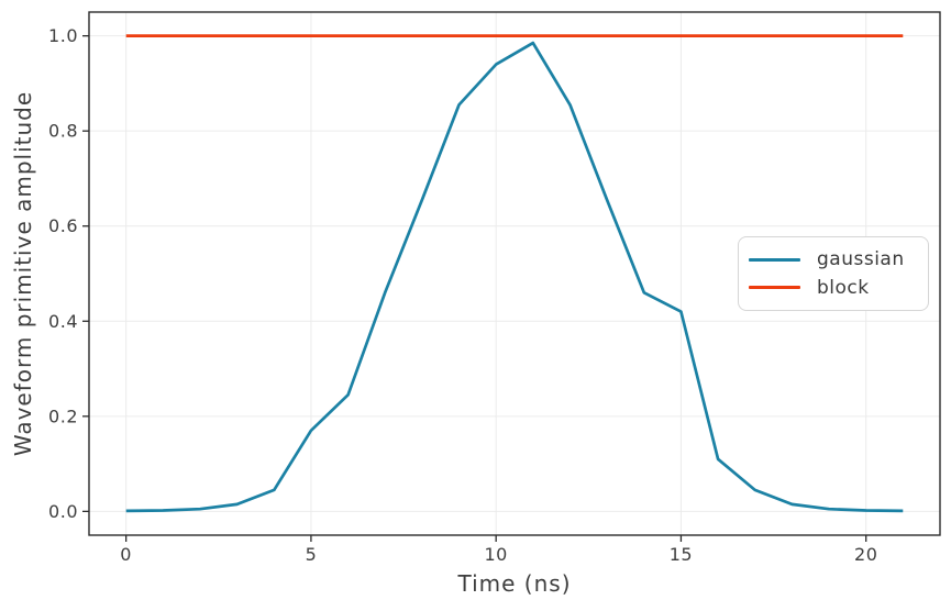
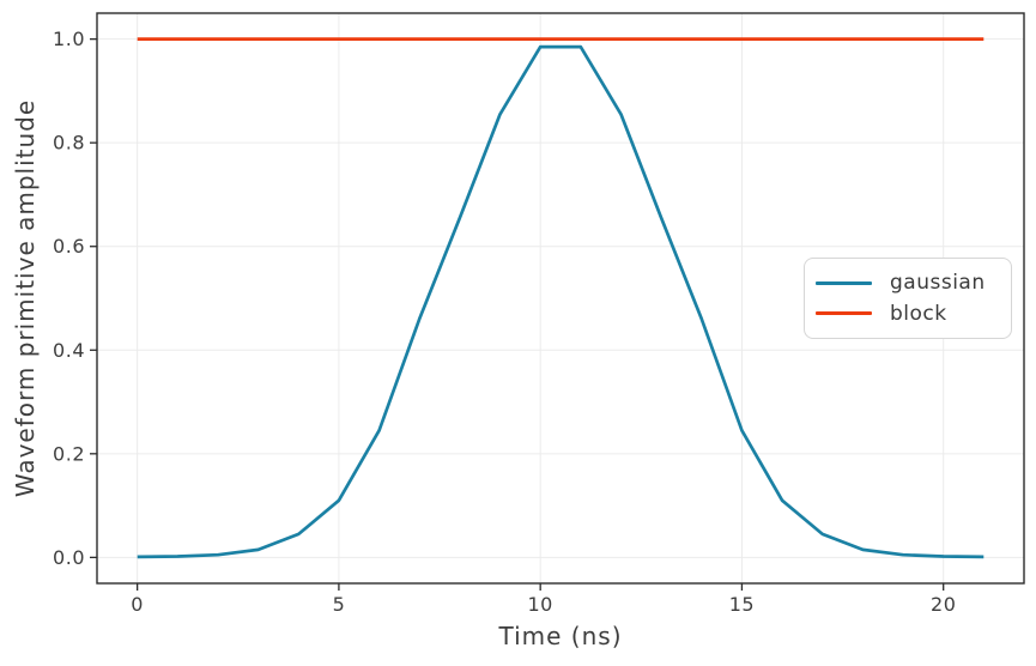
gaussian/5: 0.17 -> 0.11
gaussian/10: 0.94 -> 0.98
gaussian/15: 0.42 -> 0.24
